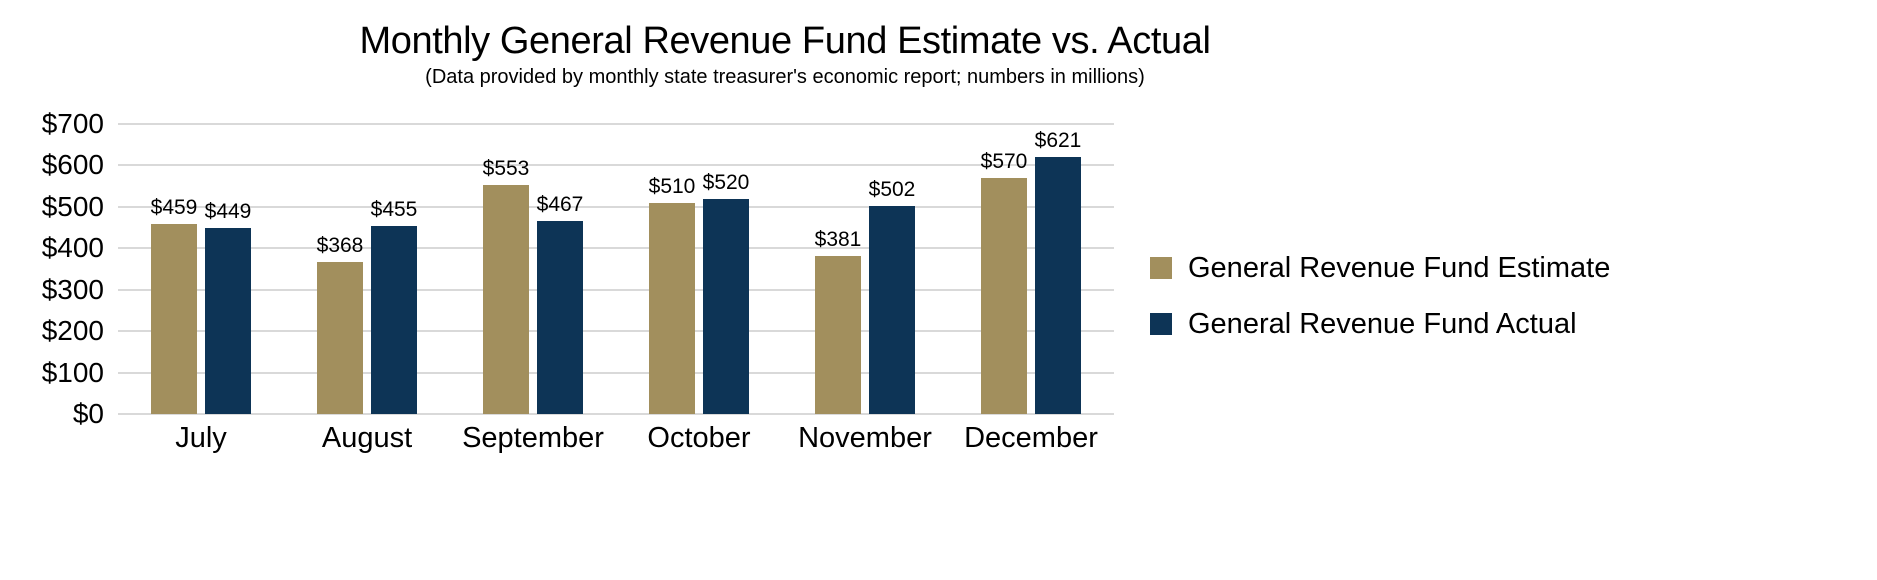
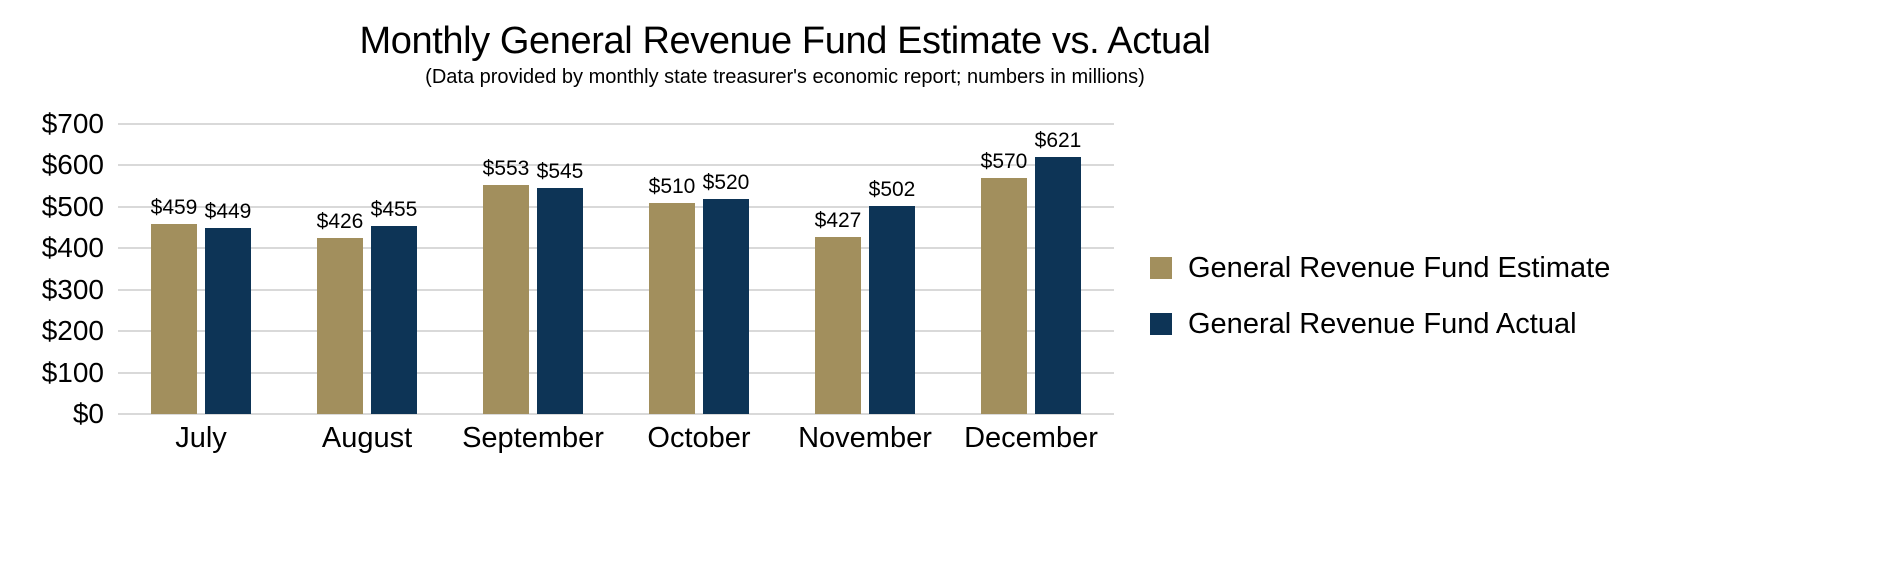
General Revenue Fund Estimate/August: $368 -> $426
General Revenue Fund Actual/September: $467 -> $545
General Revenue Fund Estimate/November: $381 -> $427
